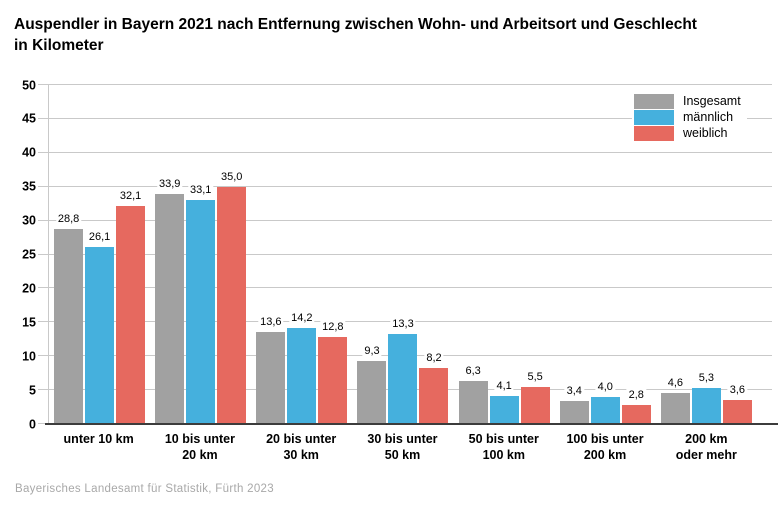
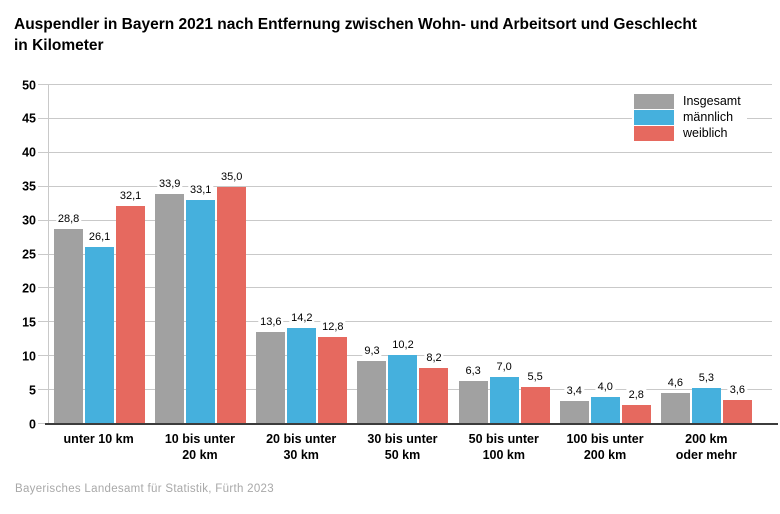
männlich/30 bis unter 50 km: 13,3 -> 10,2
männlich/50 bis unter 100 km: 4,1 -> 7,0
